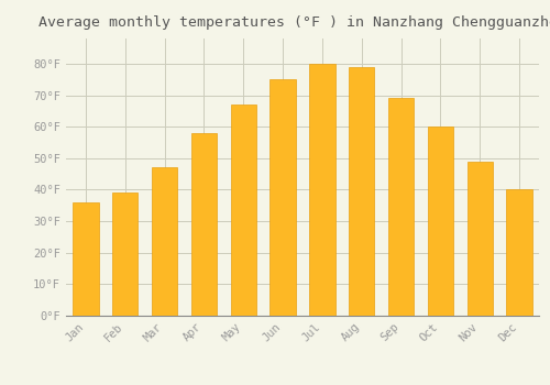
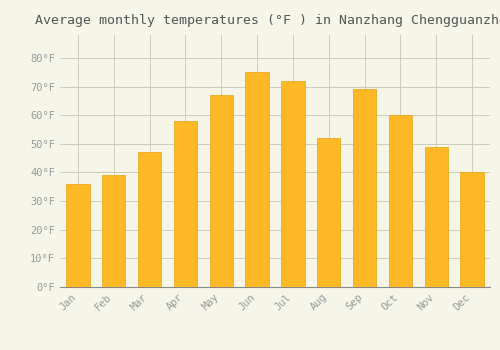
Jul: 80°F -> 72°F
Aug: 79°F -> 52°F
